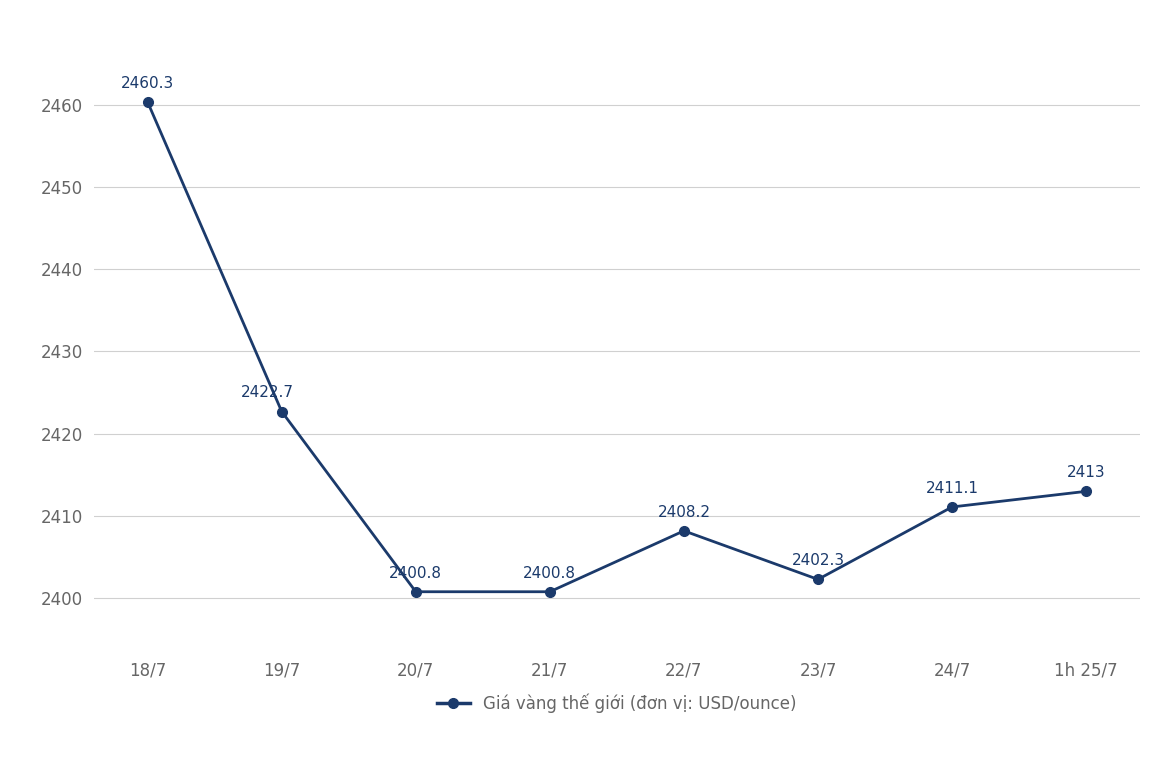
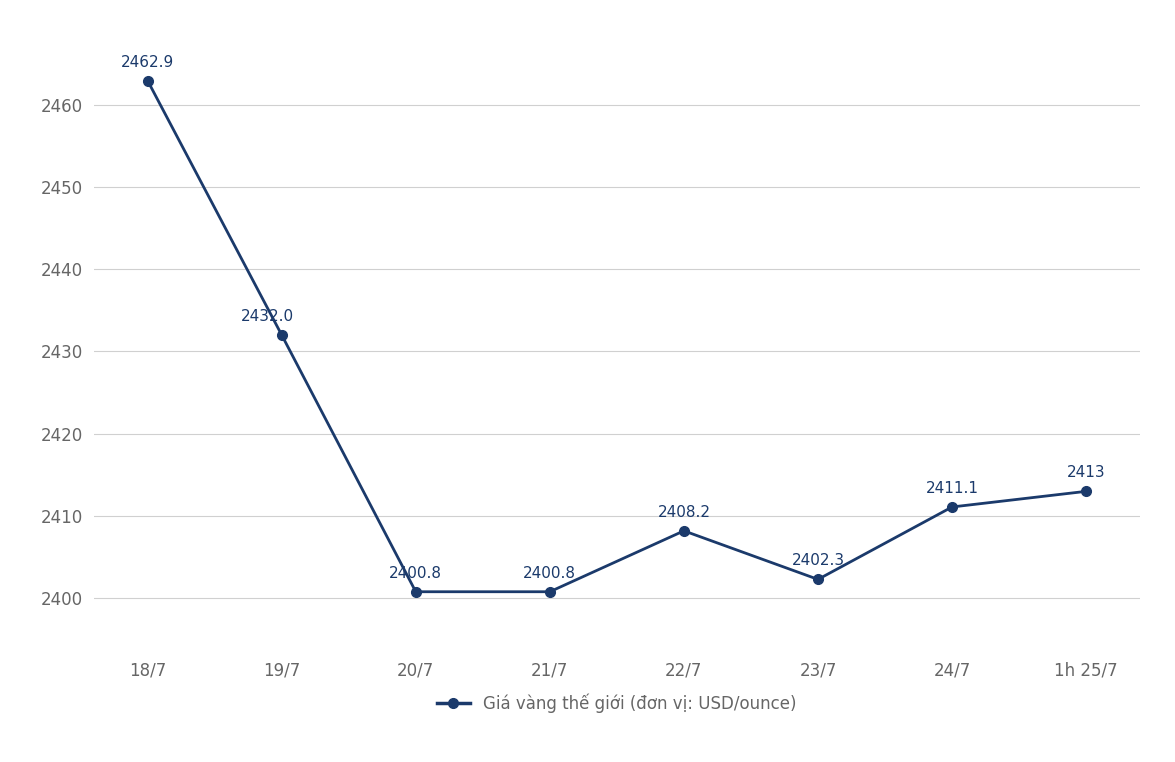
18/7: 2460.3 -> 2462.9
19/7: 2422.7 -> 2432.0
